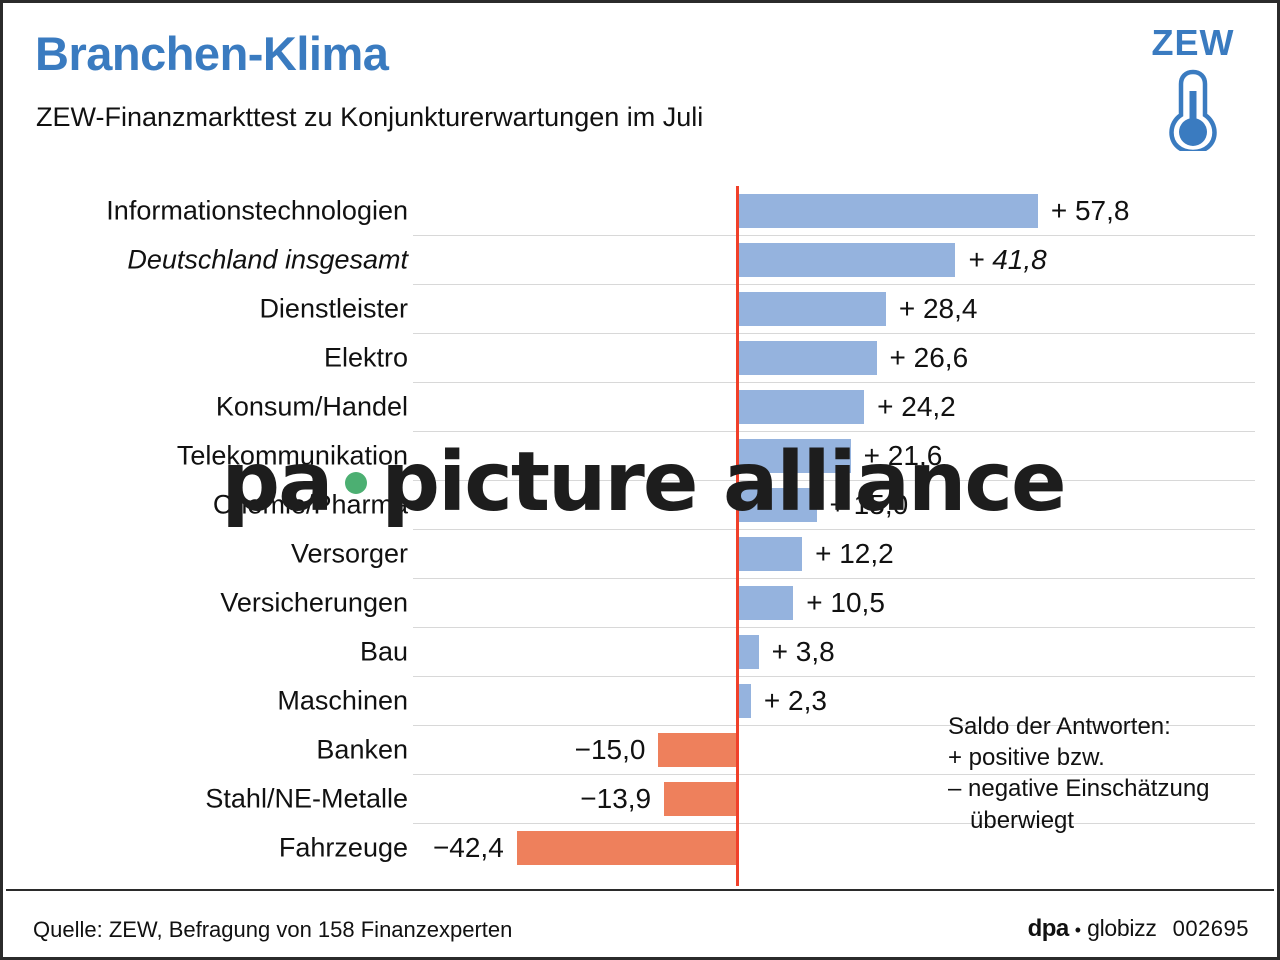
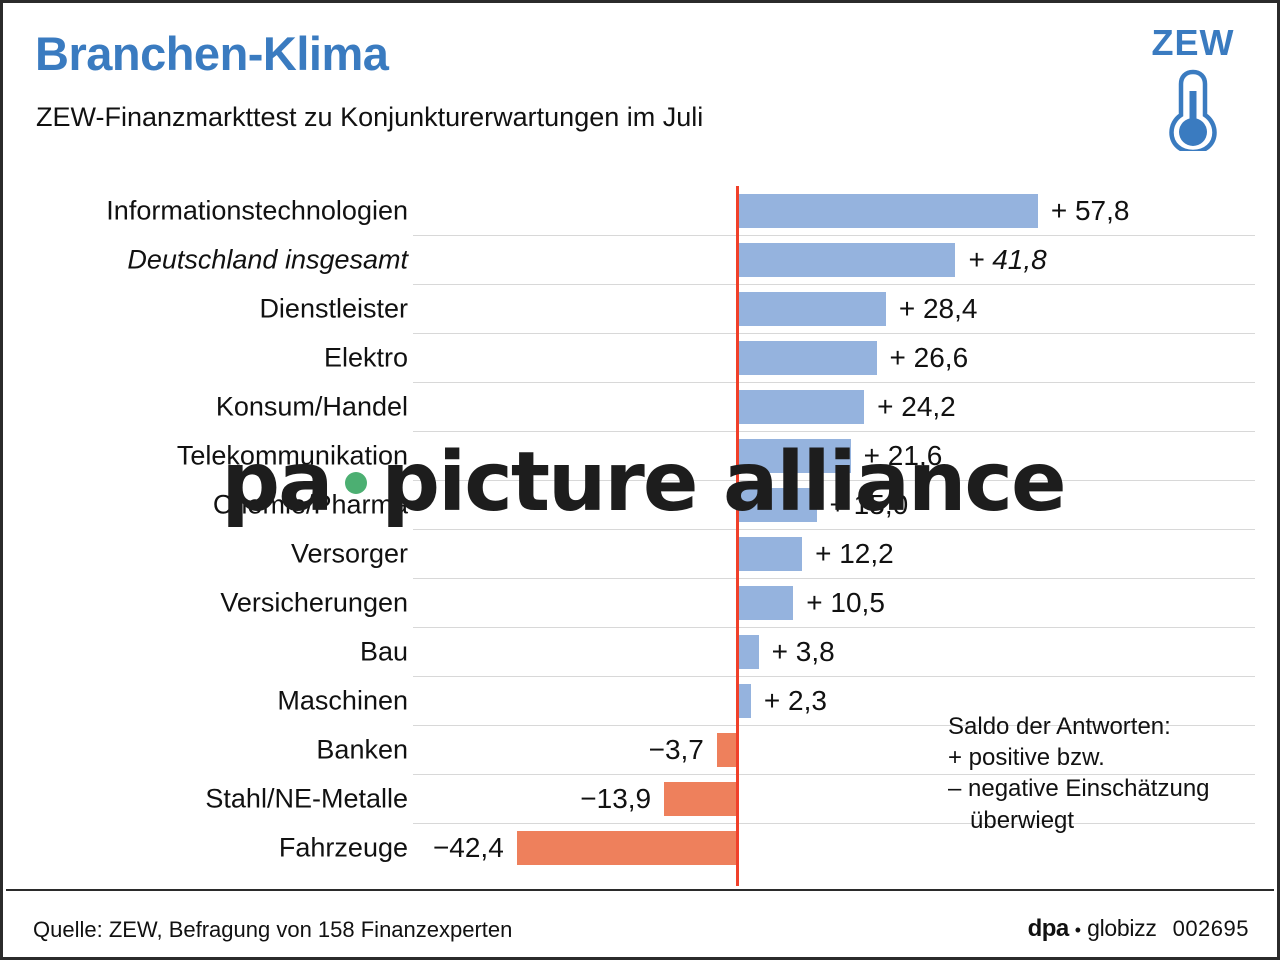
Banken: −15,0 -> −3,7
